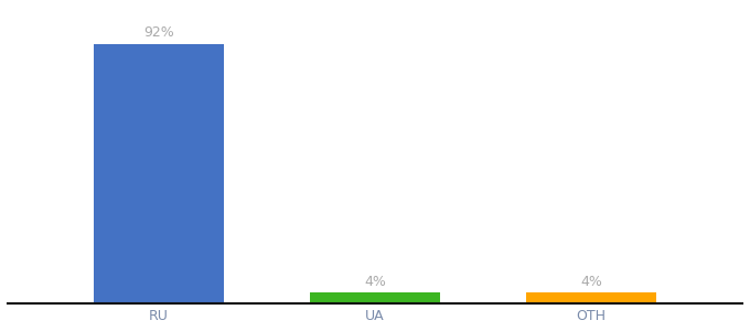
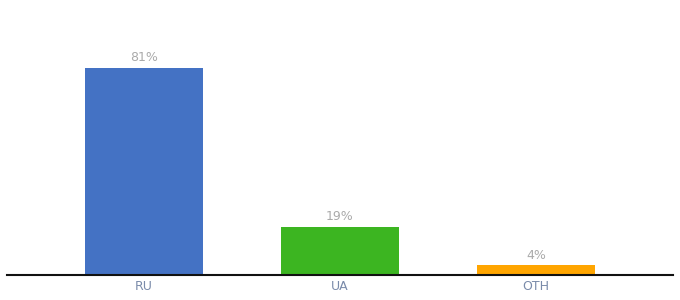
RU: 92% -> 81%
UA: 4% -> 19%
